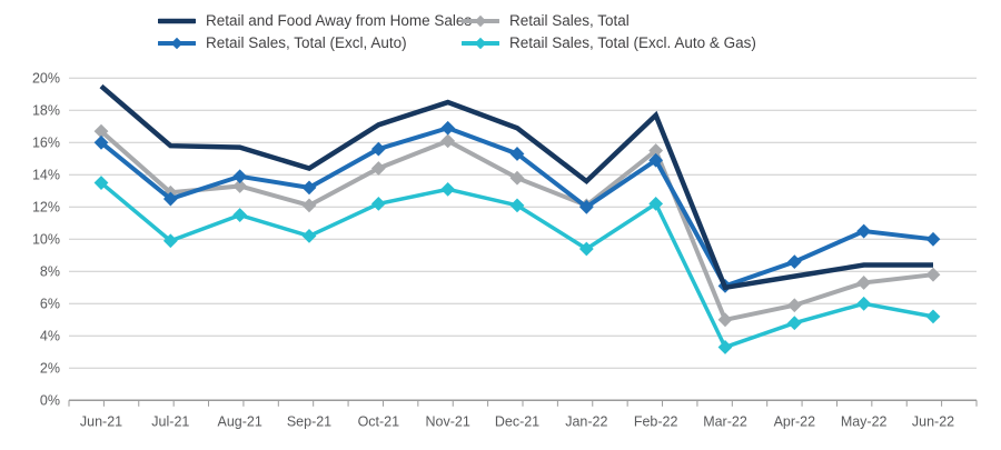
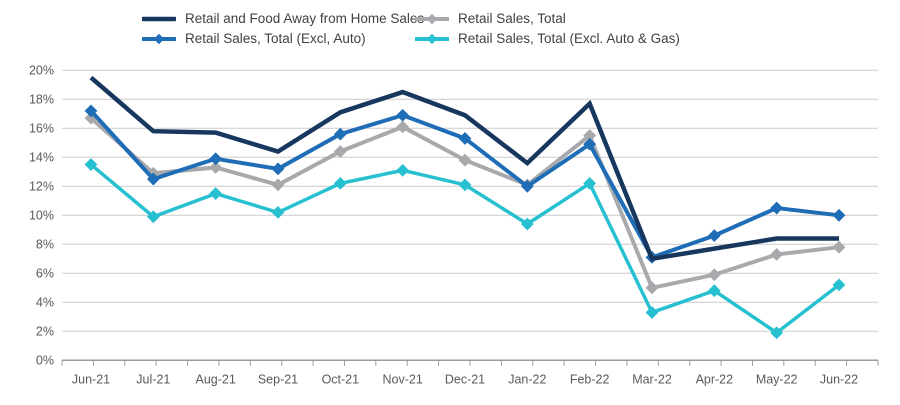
Retail Sales, Total (Excl, Auto)/Jun-21: 16.0% -> 17.2%
Retail Sales, Total (Excl. Auto & Gas)/May-22: 6.0% -> 1.9%
